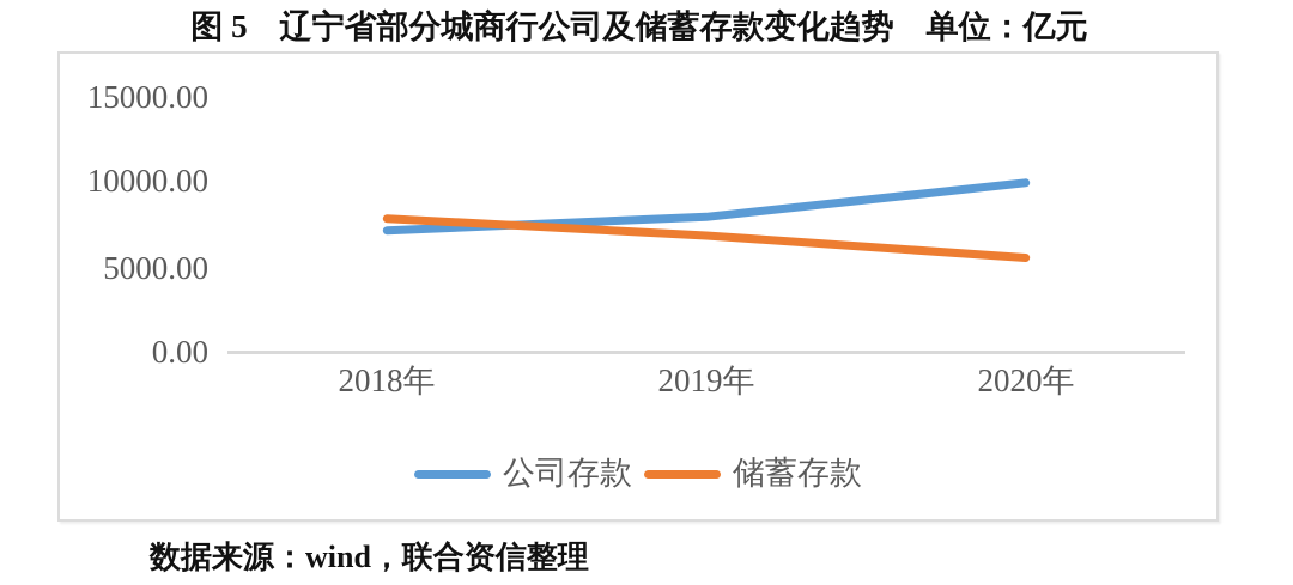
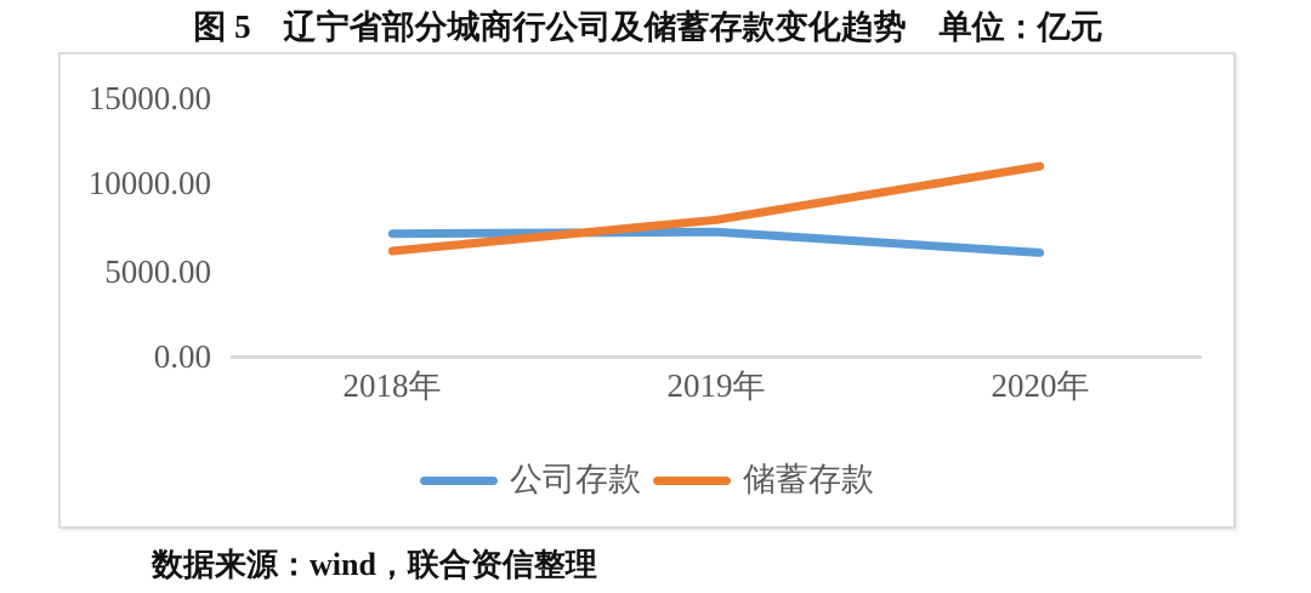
储蓄存款/2018年: 7800 -> 6100
公司存款/2019年: 7900 -> 7200
储蓄存款/2019年: 6800 -> 7900
公司存款/2020年: 9900 -> 6000
储蓄存款/2020年: 5500 -> 11000
